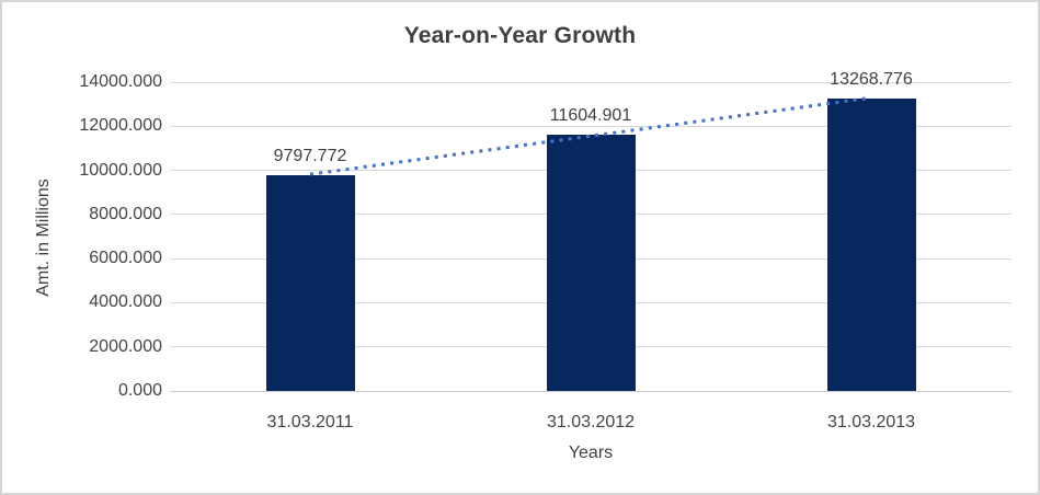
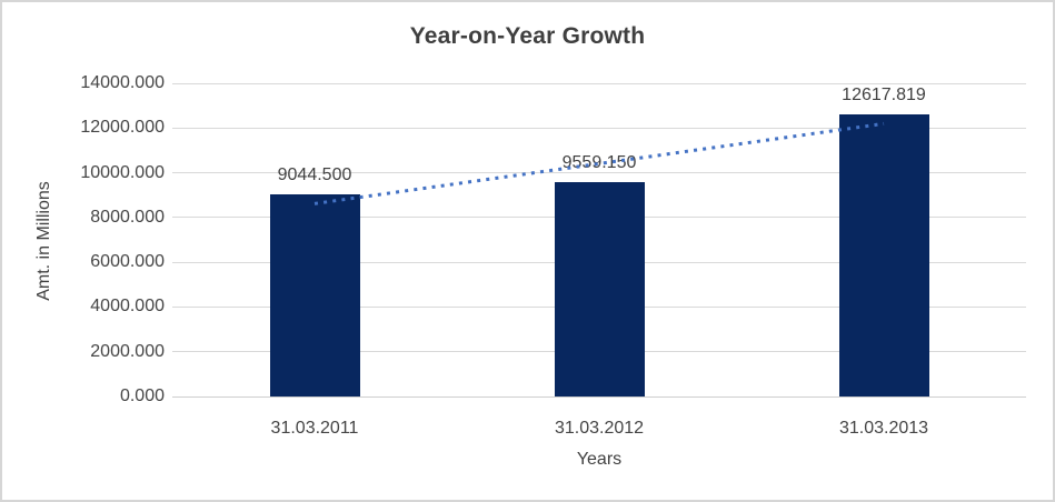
31.03.2011: 9797.772 -> 9044.500
31.03.2012: 11604.901 -> 9559.150
31.03.2013: 13268.776 -> 12617.819
